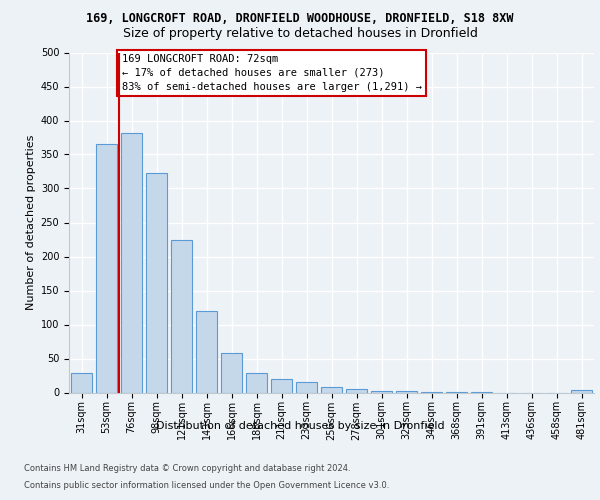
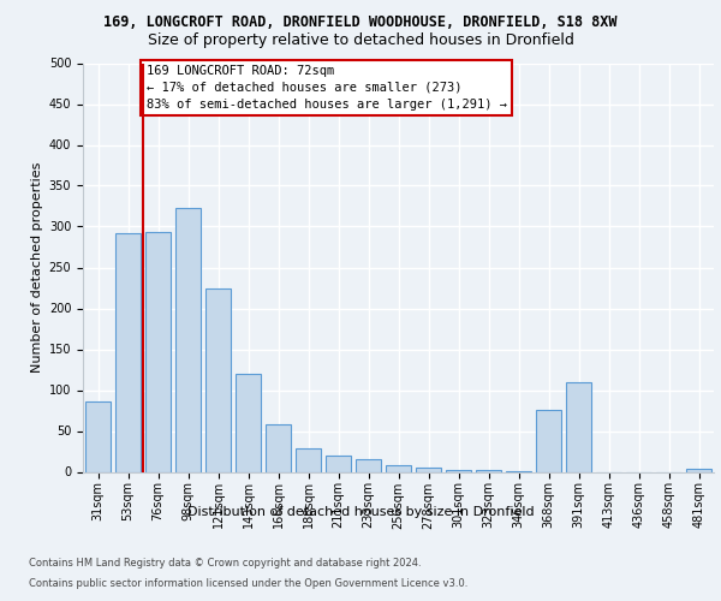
31sqm: 28 -> 86
53sqm: 365 -> 292
76sqm: 382 -> 294
368sqm: 1 -> 76
391sqm: 1 -> 110
